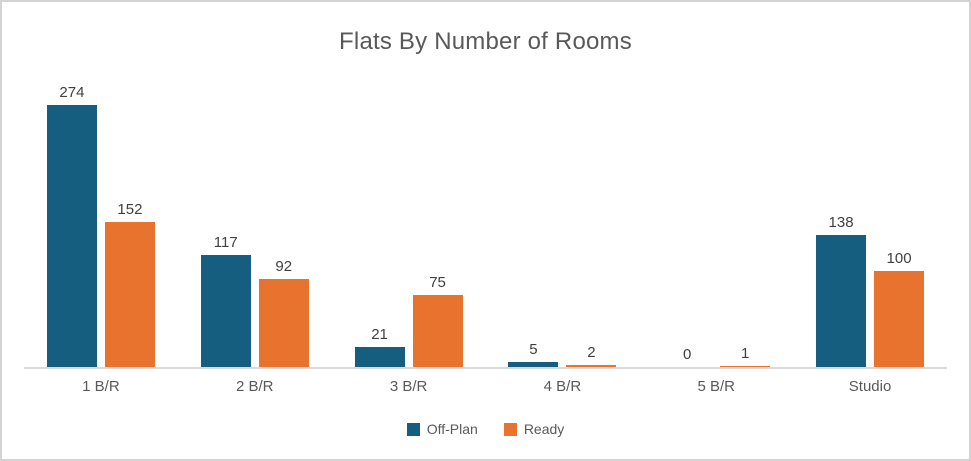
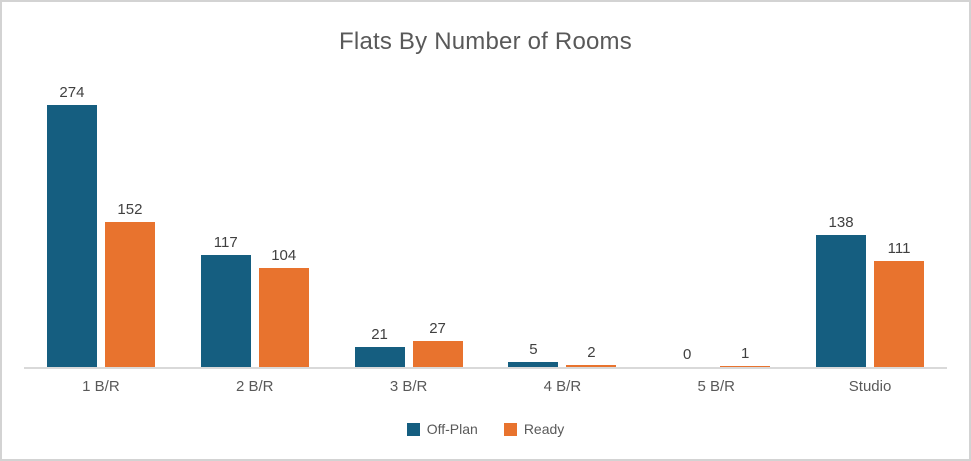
Ready/2 B/R: 92 -> 104
Ready/3 B/R: 75 -> 27
Ready/Studio: 100 -> 111
